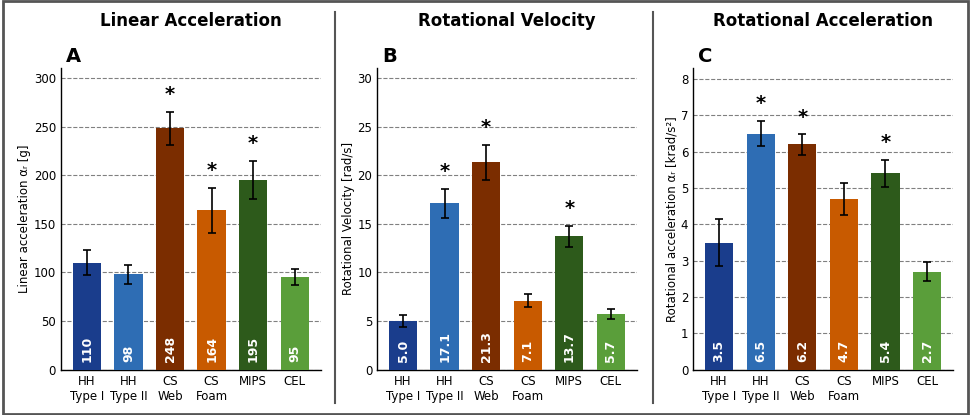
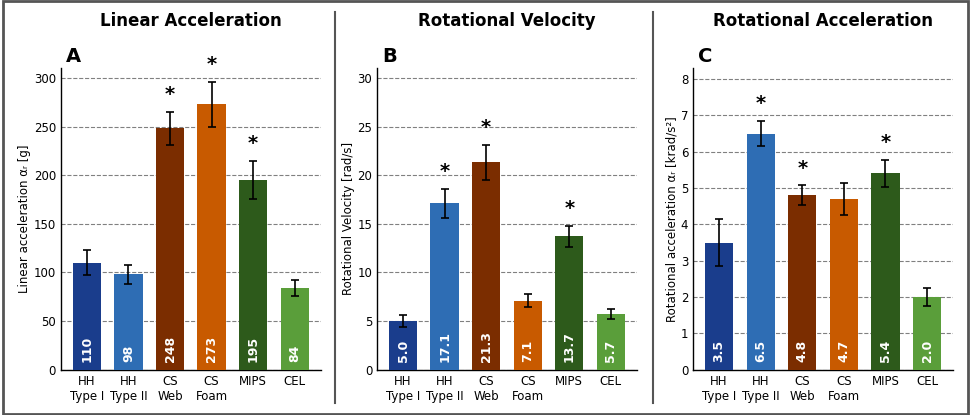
Linear Acceleration/CS Foam: 164 -> 273
Linear Acceleration/CEL: 95 -> 84
Rotational Acceleration/CS Web: 6.2 -> 4.8
Rotational Acceleration/CEL: 2.7 -> 2.0
